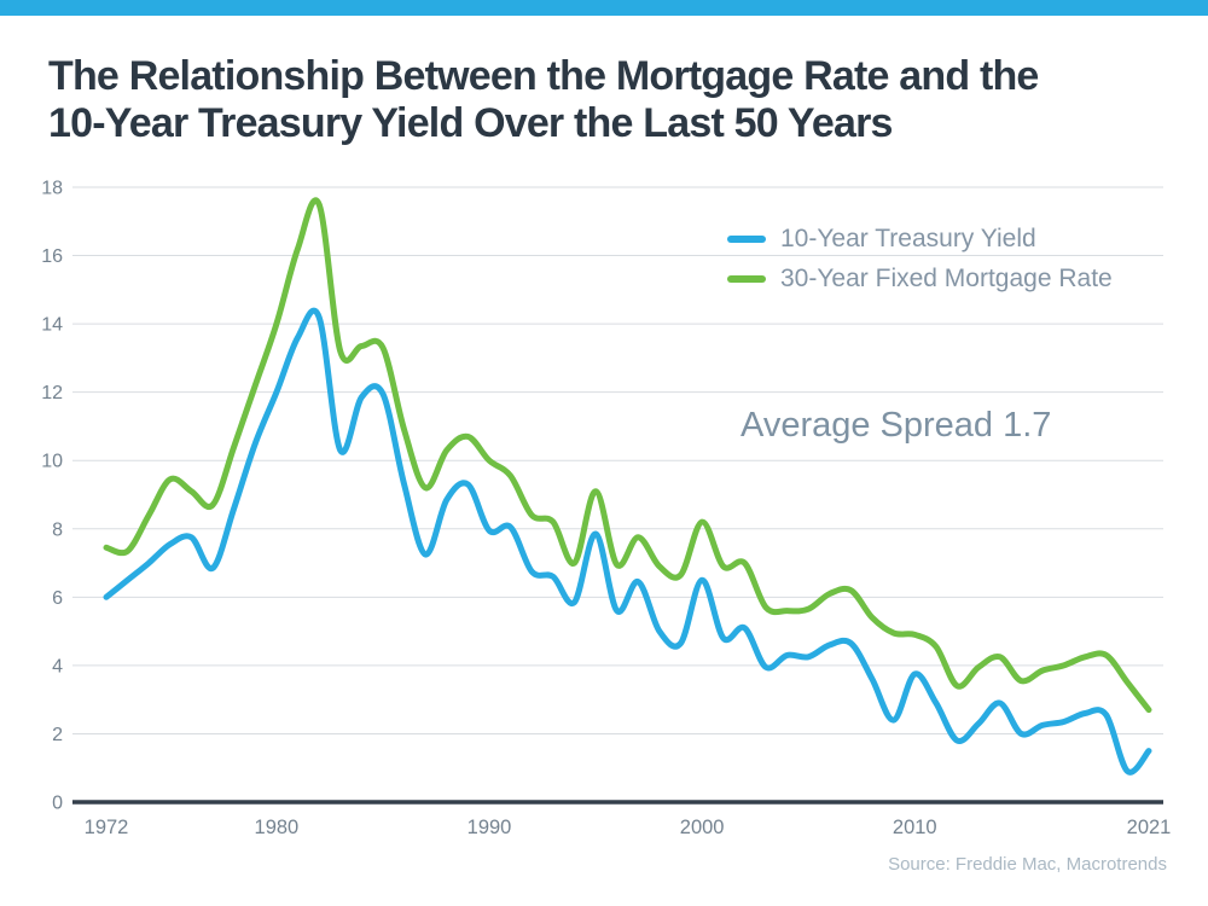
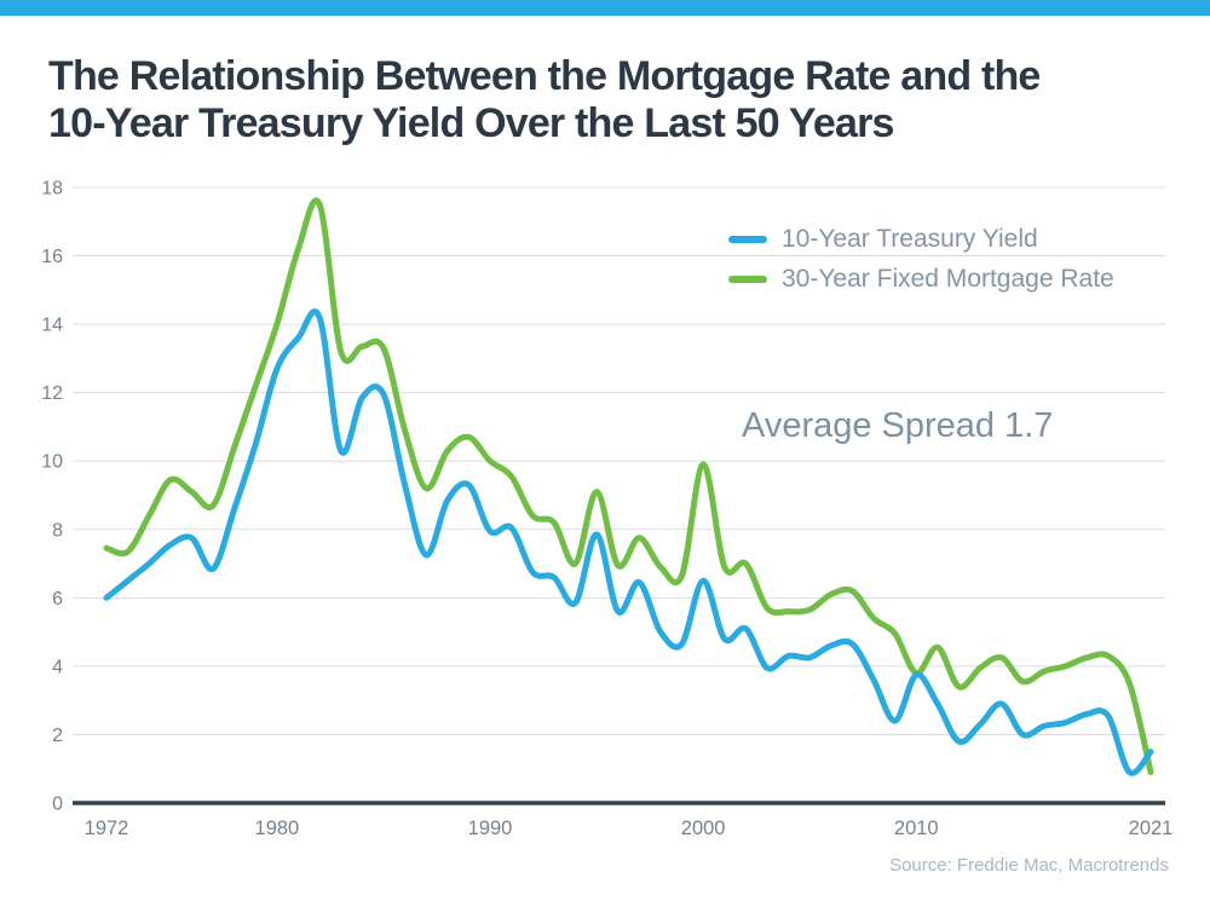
10-Year Treasury Yield/1980: 12.0 -> 12.7
30-Year Fixed Mortgage Rate/2000: 8.2 -> 9.9
30-Year Fixed Mortgage Rate/2010: 4.9 -> 3.8
30-Year Fixed Mortgage Rate/2021: 2.7 -> 0.9
